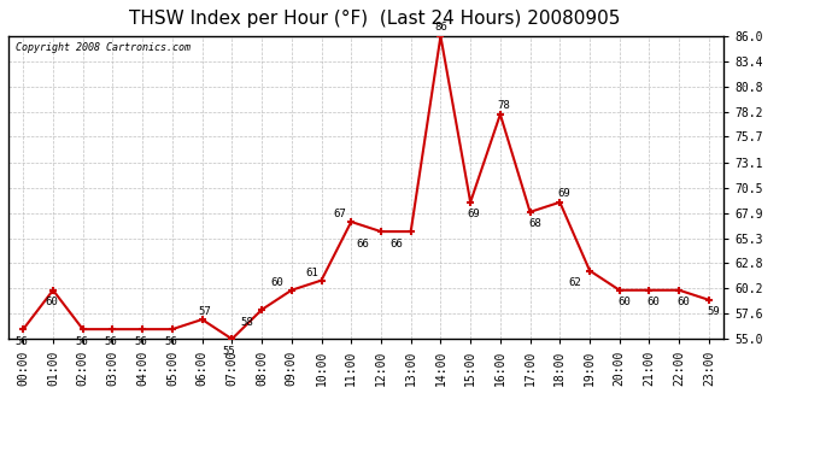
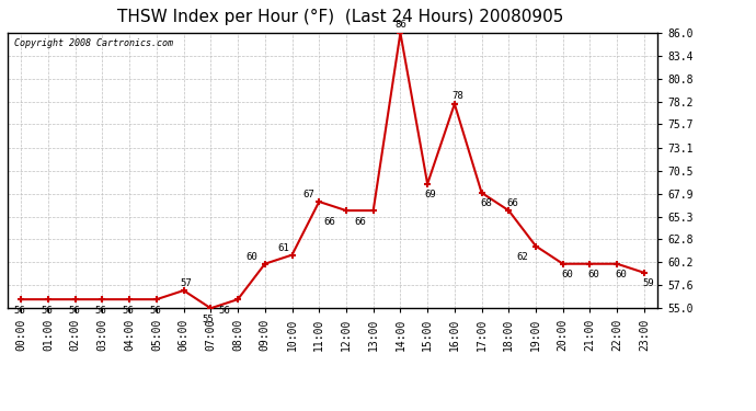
01:00: 60 -> 56
08:00: 58 -> 56
18:00: 69 -> 66
